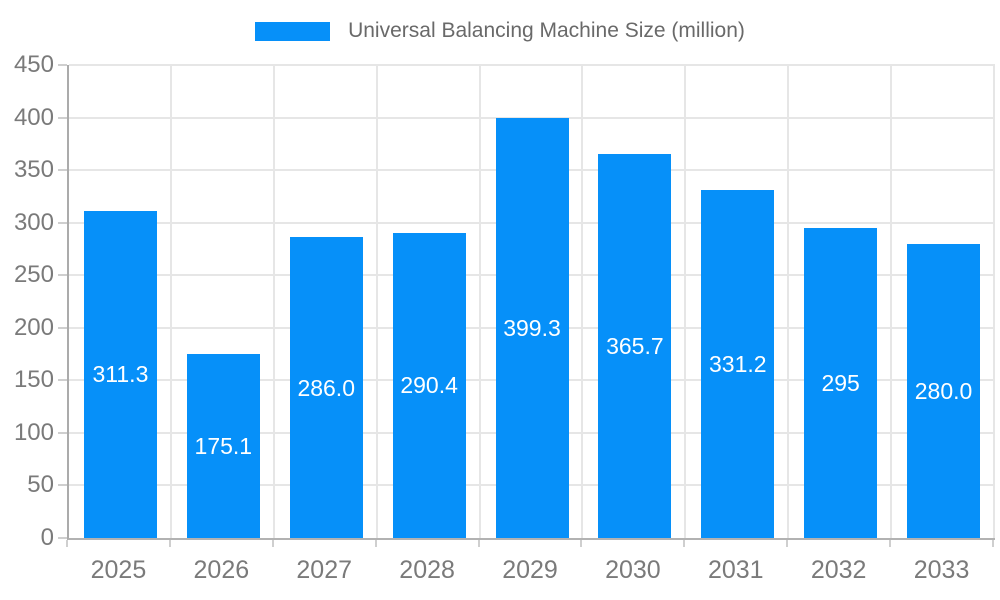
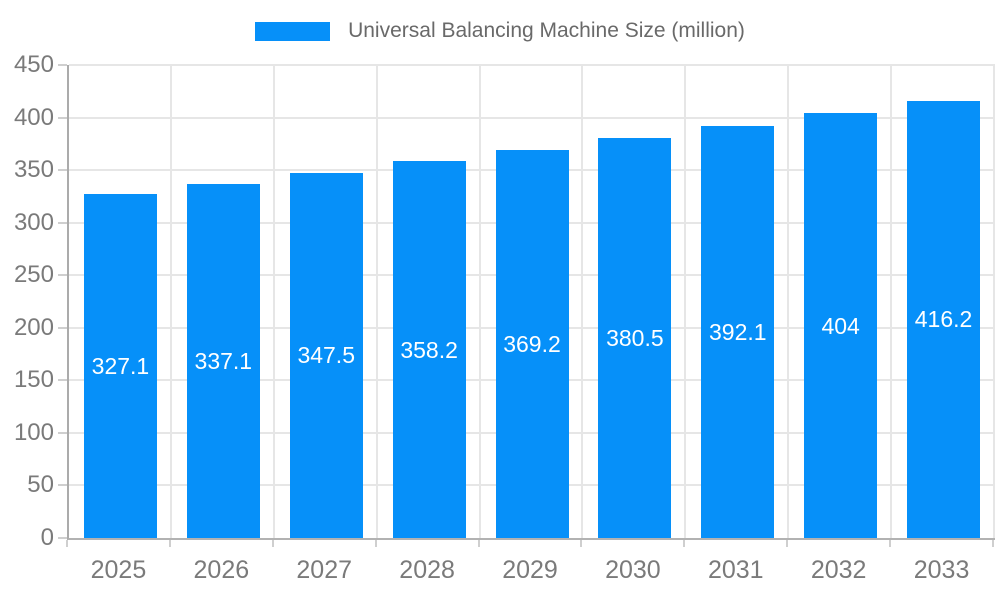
2025: 311.3 -> 327.1
2026: 175.1 -> 337.1
2027: 286.0 -> 347.5
2028: 290.4 -> 358.2
2029: 399.3 -> 369.2
2030: 365.7 -> 380.5
2031: 331.2 -> 392.1
2032: 295 -> 404
2033: 280.0 -> 416.2
